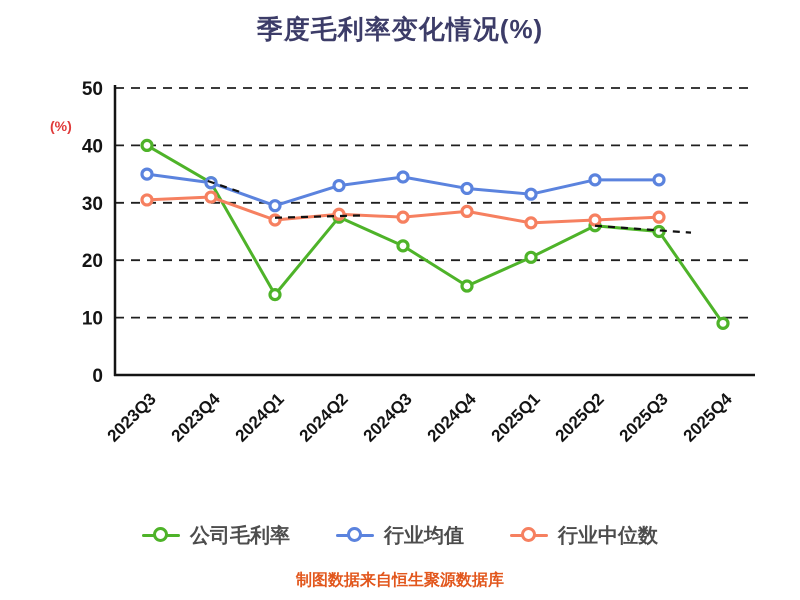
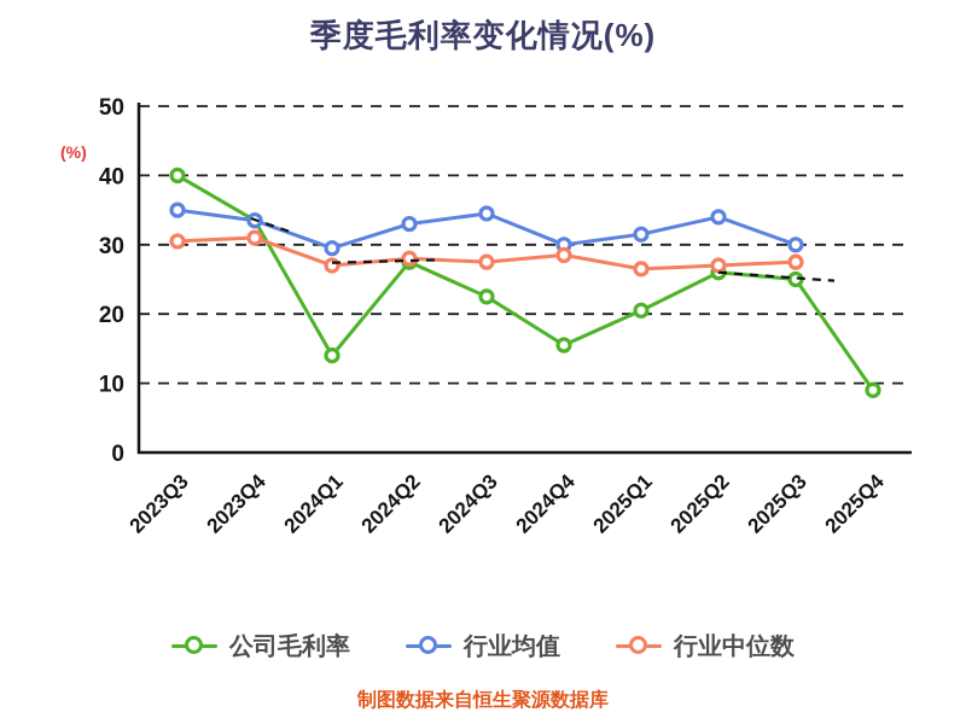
行业均值/2024Q4: 32 -> 30
行业均值/2025Q3: 34 -> 30
